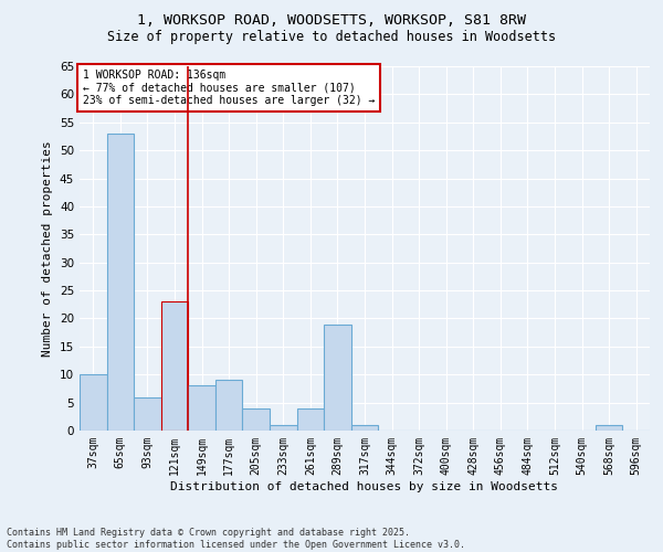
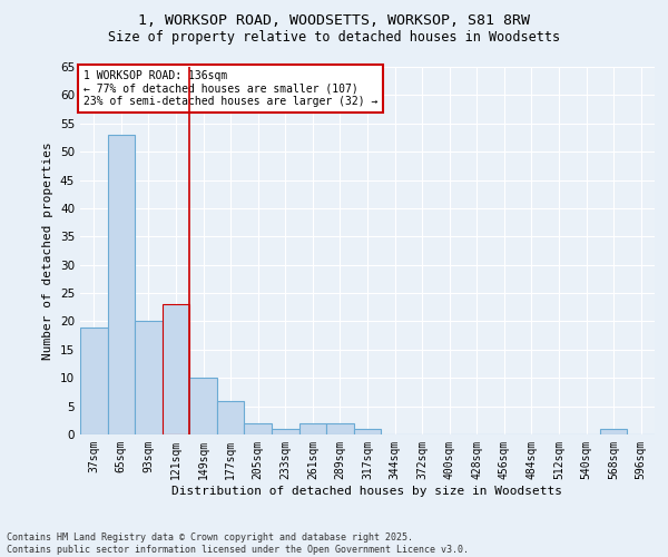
37sqm: 10 -> 19
93sqm: 6 -> 20
149sqm: 8 -> 10
177sqm: 9 -> 6
205sqm: 4 -> 2
261sqm: 4 -> 2
289sqm: 19 -> 2
